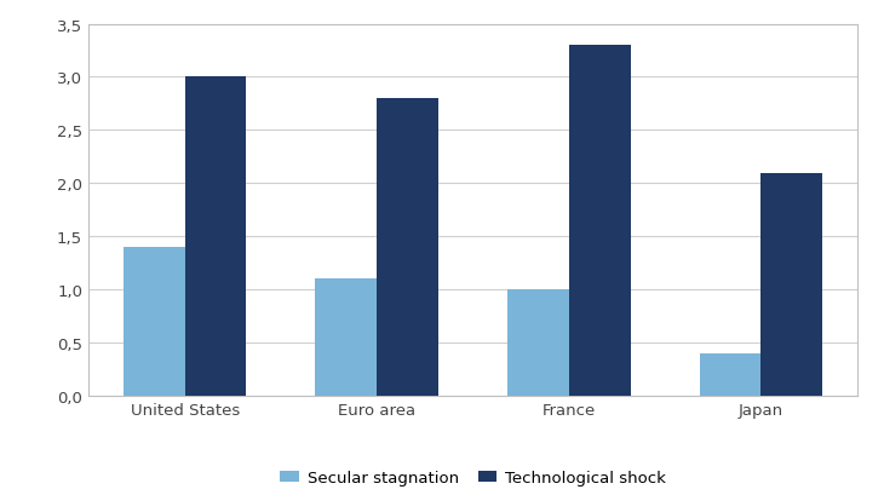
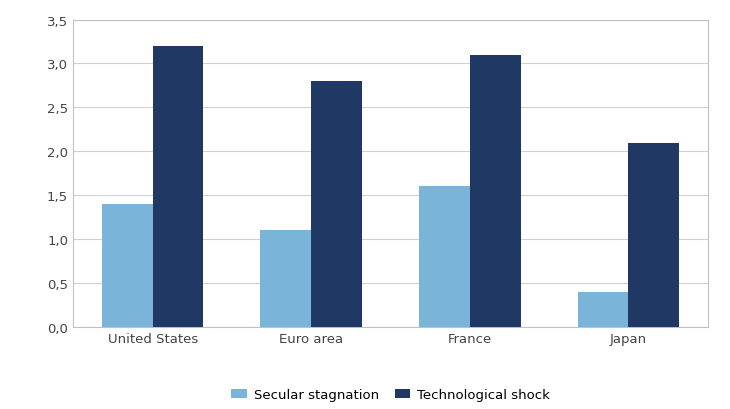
Technological shock/United States: 3,0 -> 3,2
Secular stagnation/France: 1,0 -> 1,6
Technological shock/France: 3,3 -> 3,1
